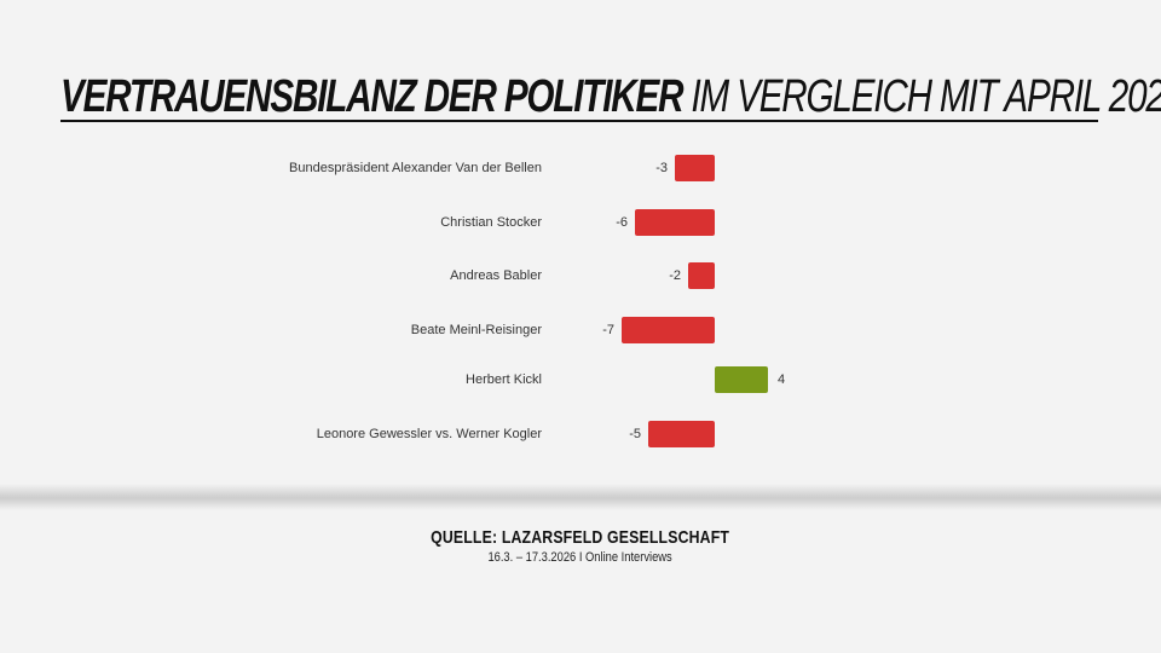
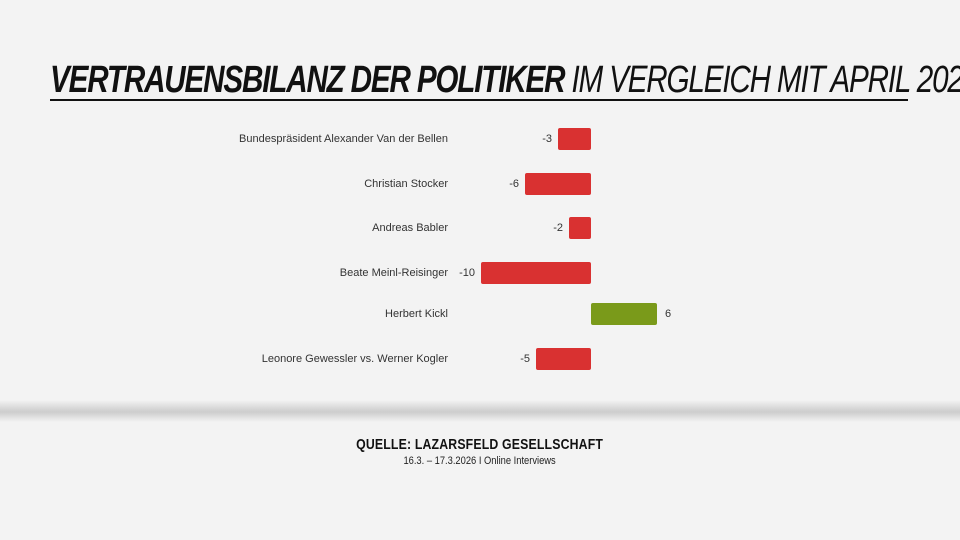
Beate Meinl-Reisinger: -7 -> -10
Herbert Kickl: 4 -> 6
